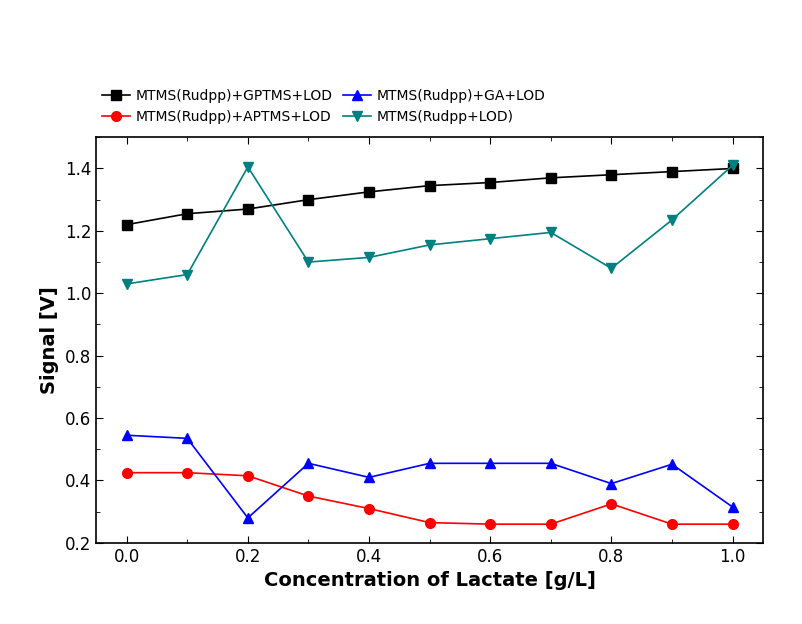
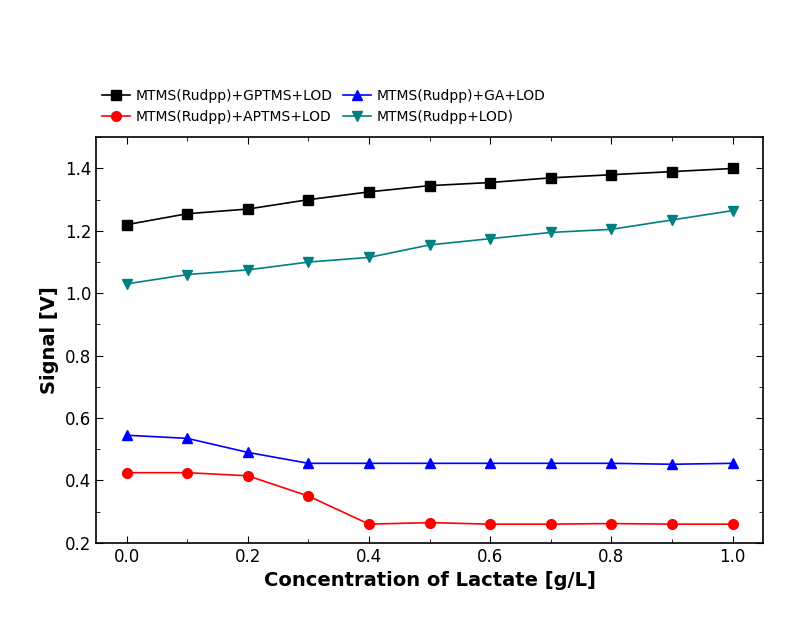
MTMS(Rudpp)+GA+LOD/0.2: 0.280 -> 0.490
MTMS(Rudpp+LOD)/0.2: 1.405 -> 1.075
MTMS(Rudpp)+APTMS+LOD/0.4: 0.310 -> 0.260
MTMS(Rudpp)+GA+LOD/0.4: 0.410 -> 0.455
MTMS(Rudpp)+APTMS+LOD/0.8: 0.325 -> 0.262
MTMS(Rudpp)+GA+LOD/0.8: 0.390 -> 0.455
MTMS(Rudpp+LOD)/0.8: 1.080 -> 1.205
MTMS(Rudpp)+GA+LOD/1.0: 0.315 -> 0.455
MTMS(Rudpp+LOD)/1.0: 1.410 -> 1.265
